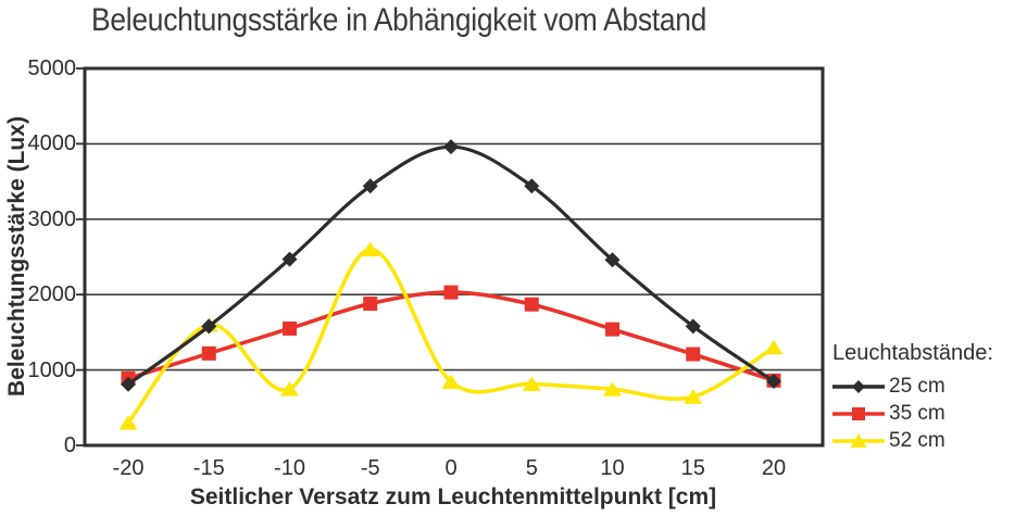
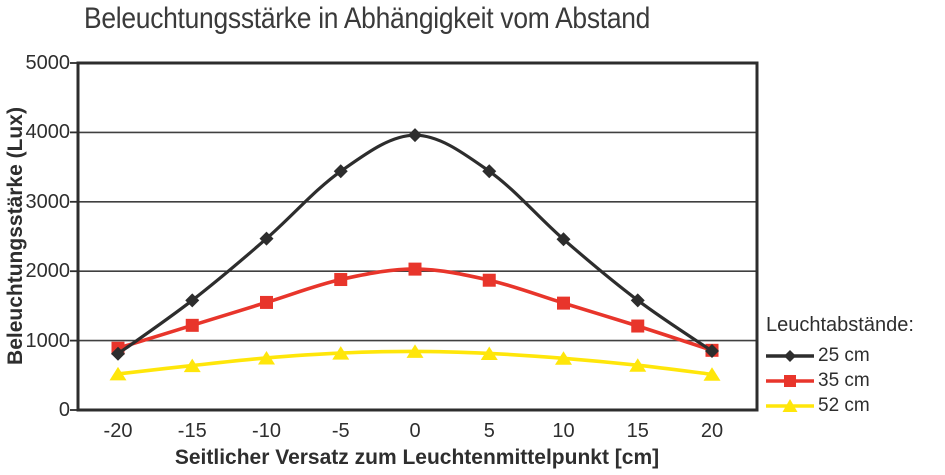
52 cm/-20: 300 -> 500
52 cm/-15: 1600 -> 600
52 cm/-5: 2600 -> 800
52 cm/20: 1300 -> 500
